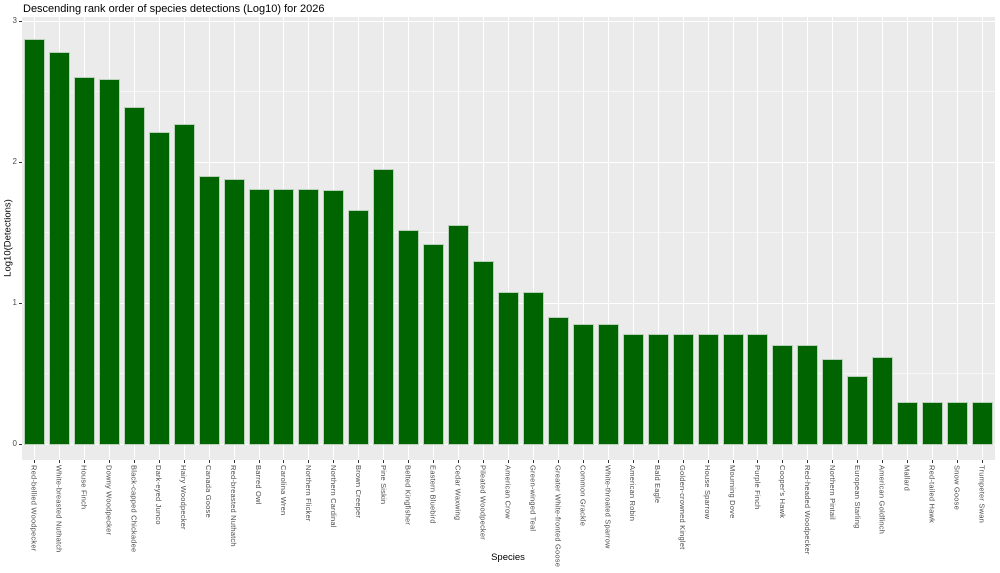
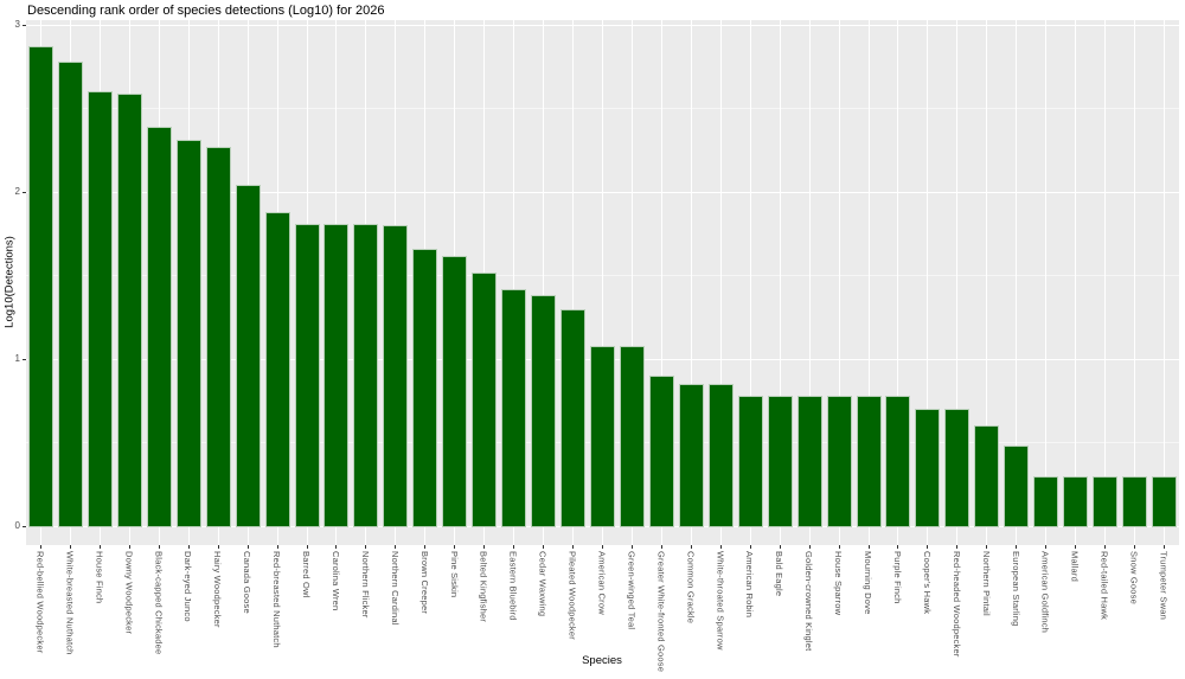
Dark-eyed Junco: 2.21 -> 2.31
Canada Goose: 1.90 -> 2.04
Pine Siskin: 1.95 -> 1.62
Cedar Waxwing: 1.55 -> 1.38
American Goldfinch: 0.62 -> 0.30
